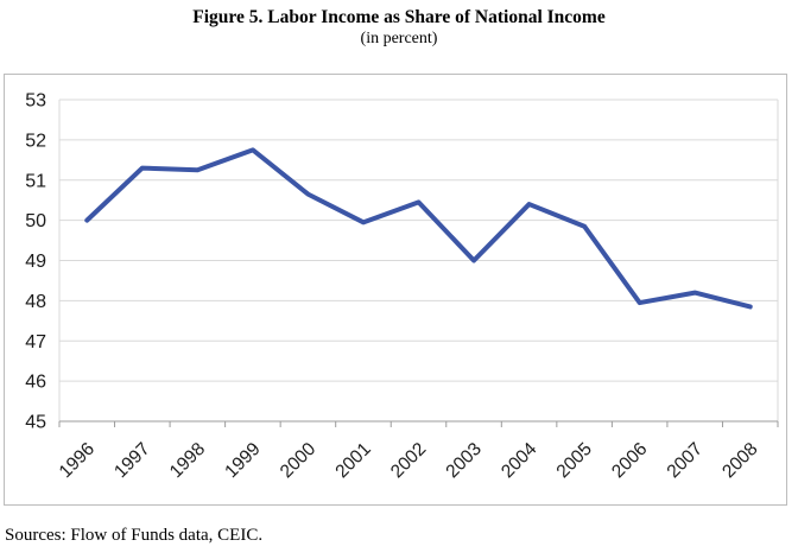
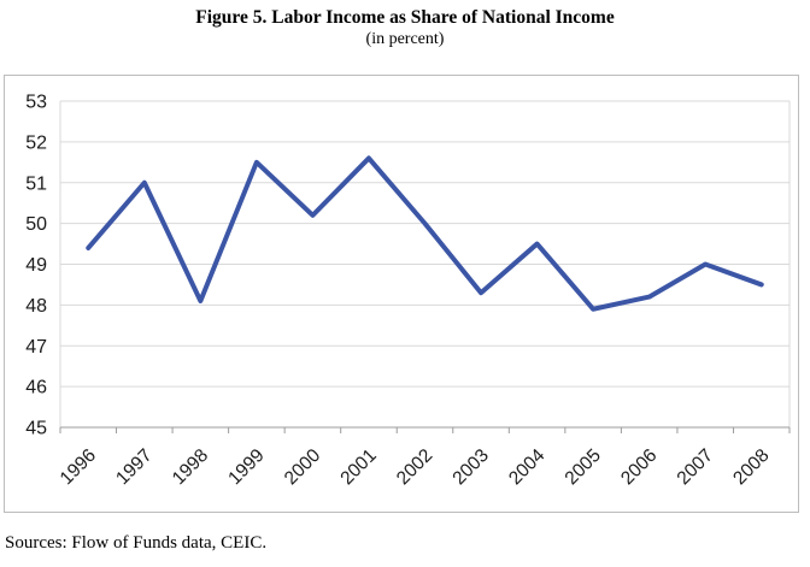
1996: 50.0 -> 49.4
1997: 51.3 -> 51.0
1998: 51.2 -> 48.1
1999: 51.8 -> 51.5
2000: 50.6 -> 50.2
2001: 50.0 -> 51.6
2002: 50.5 -> 50.0
2003: 49.0 -> 48.3
2004: 50.4 -> 49.5
2005: 49.9 -> 47.9
2006: 48.0 -> 48.2
2007: 48.2 -> 49.0
2008: 47.9 -> 48.5
